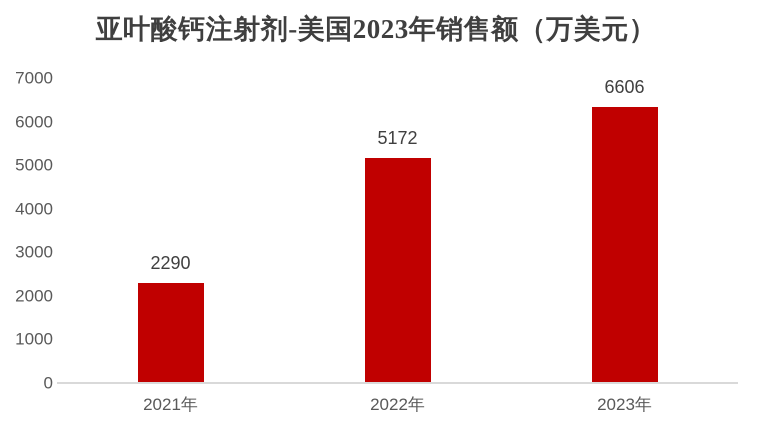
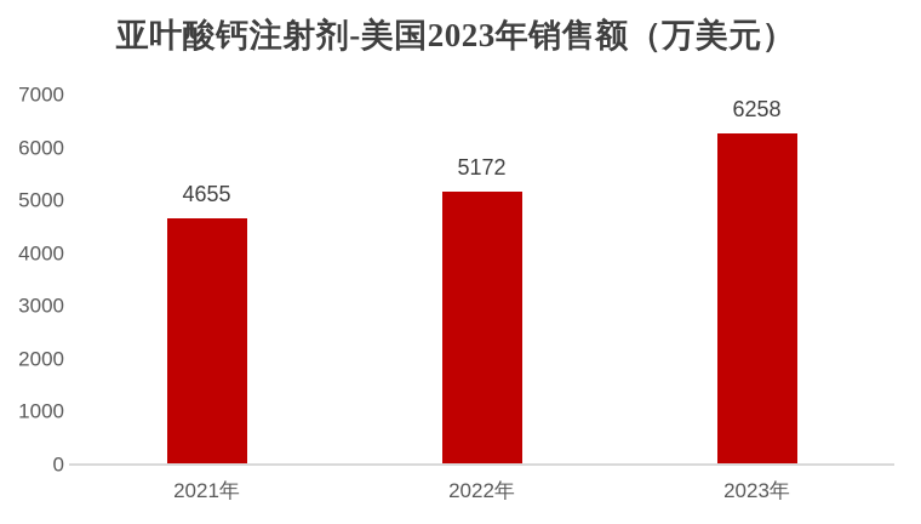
2021年: 2290 -> 4655
2023年: 6606 -> 6258
